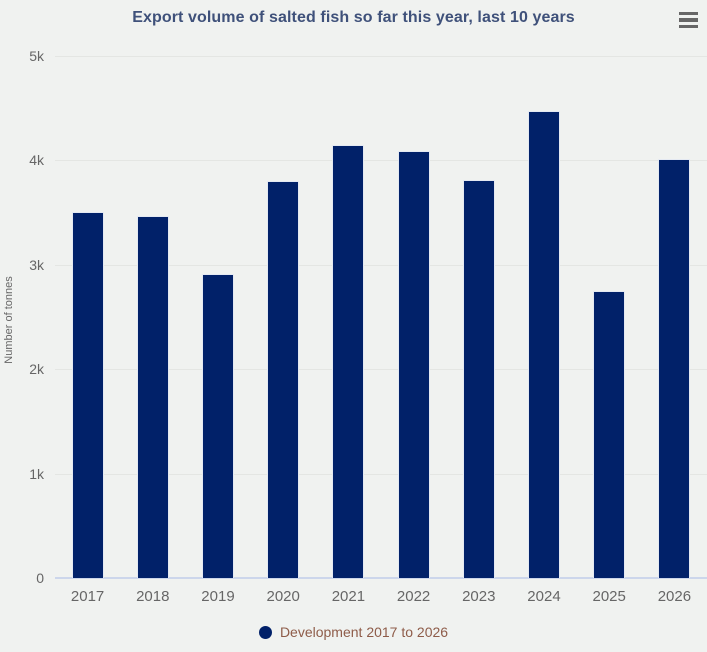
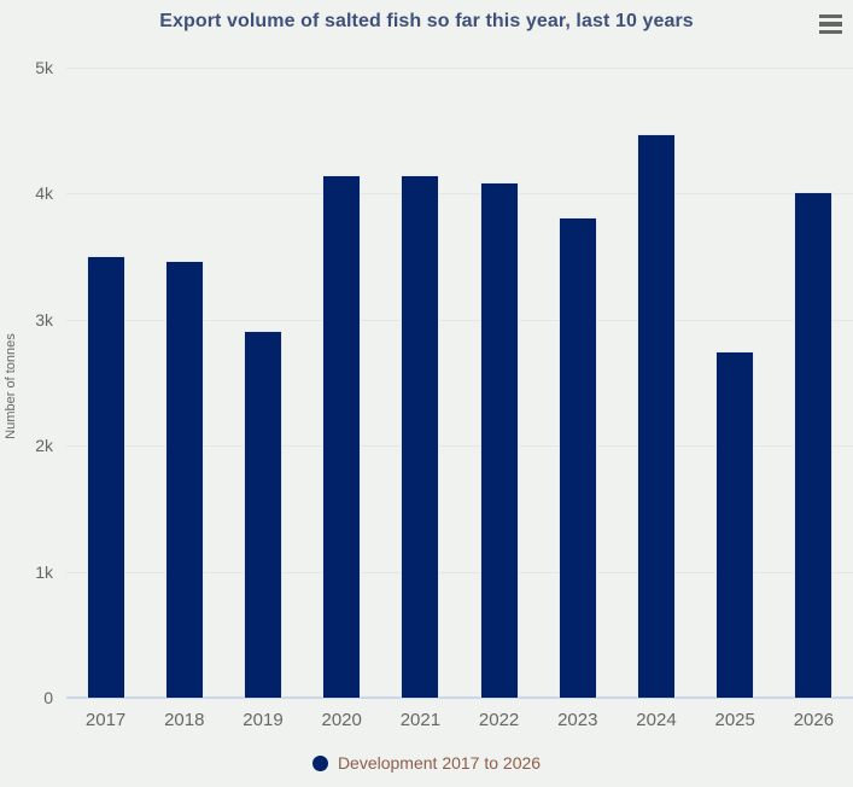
2020: 3.80k -> 4.15k
